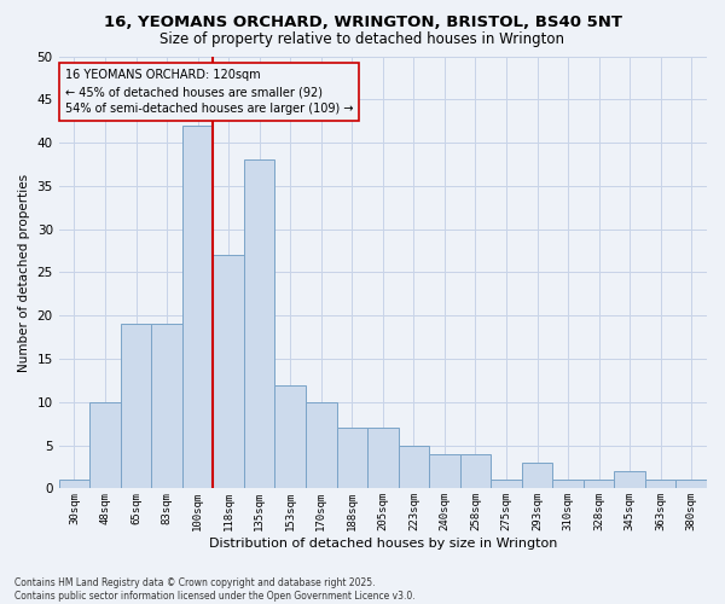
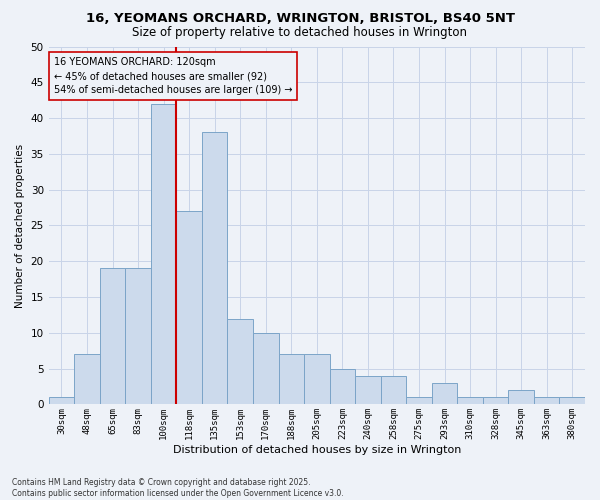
48sqm: 10 -> 7
